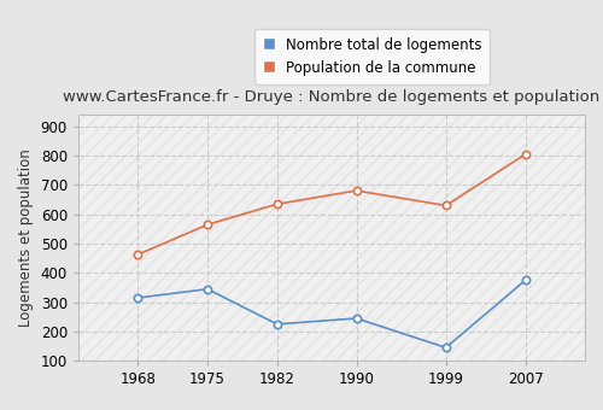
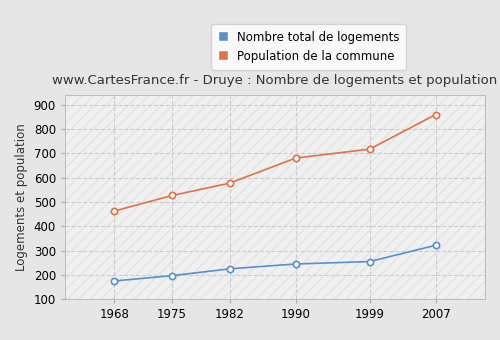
Nombre total de logements/1968: 315 -> 175
Nombre total de logements/1975: 345 -> 197
Population de la commune/1975: 565 -> 527
Population de la commune/1982: 635 -> 578
Nombre total de logements/1999: 145 -> 255
Population de la commune/1999: 630 -> 718
Nombre total de logements/2007: 375 -> 322
Population de la commune/2007: 805 -> 860
